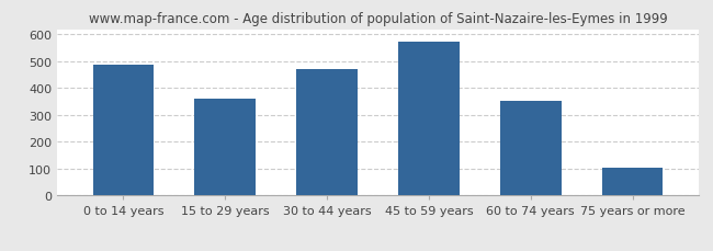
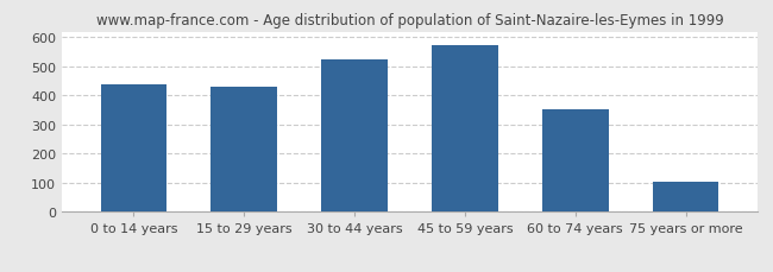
0 to 14 years: 487 -> 440
15 to 29 years: 362 -> 430
30 to 44 years: 470 -> 525
